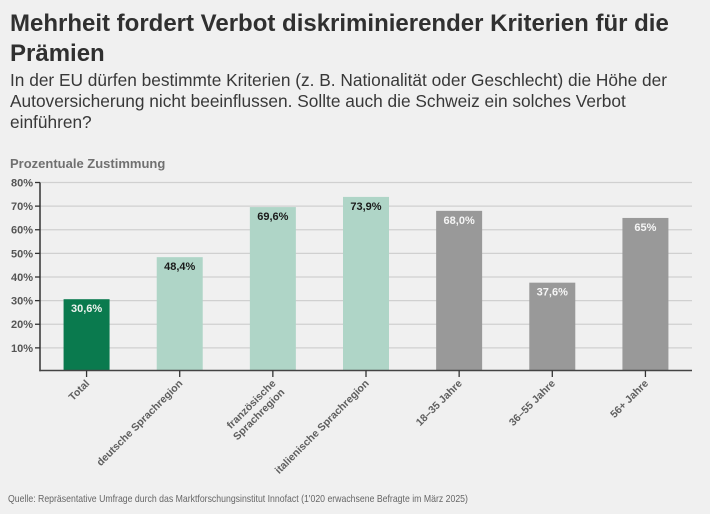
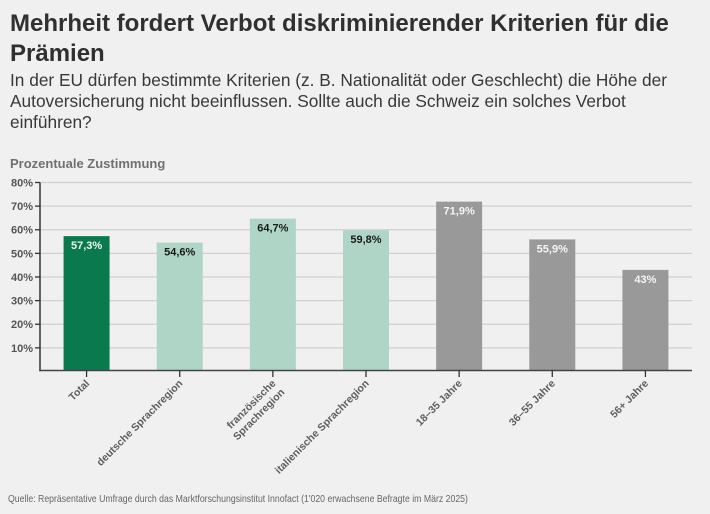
Total: 30,6% -> 57,3%
deutsche Sprachregion: 48,4% -> 54,6%
französische Sprachregion: 69,6% -> 64,7%
italienische Sprachregion: 73,9% -> 59,8%
18–35 Jahre: 68,0% -> 71,9%
36–55 Jahre: 37,6% -> 55,9%
56+ Jahre: 65% -> 43%
